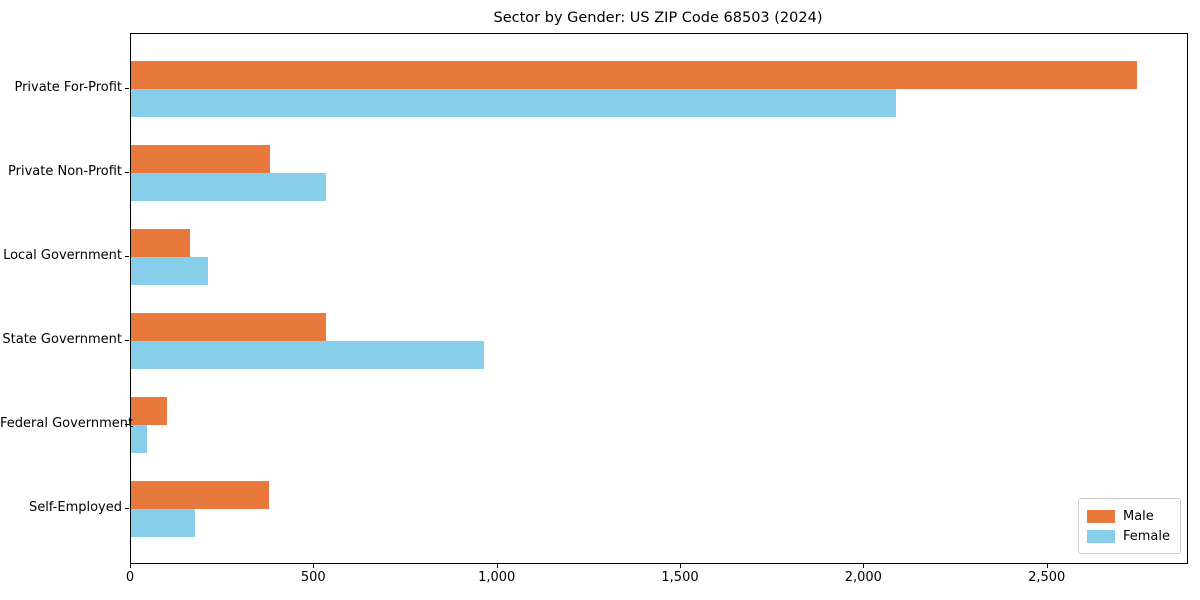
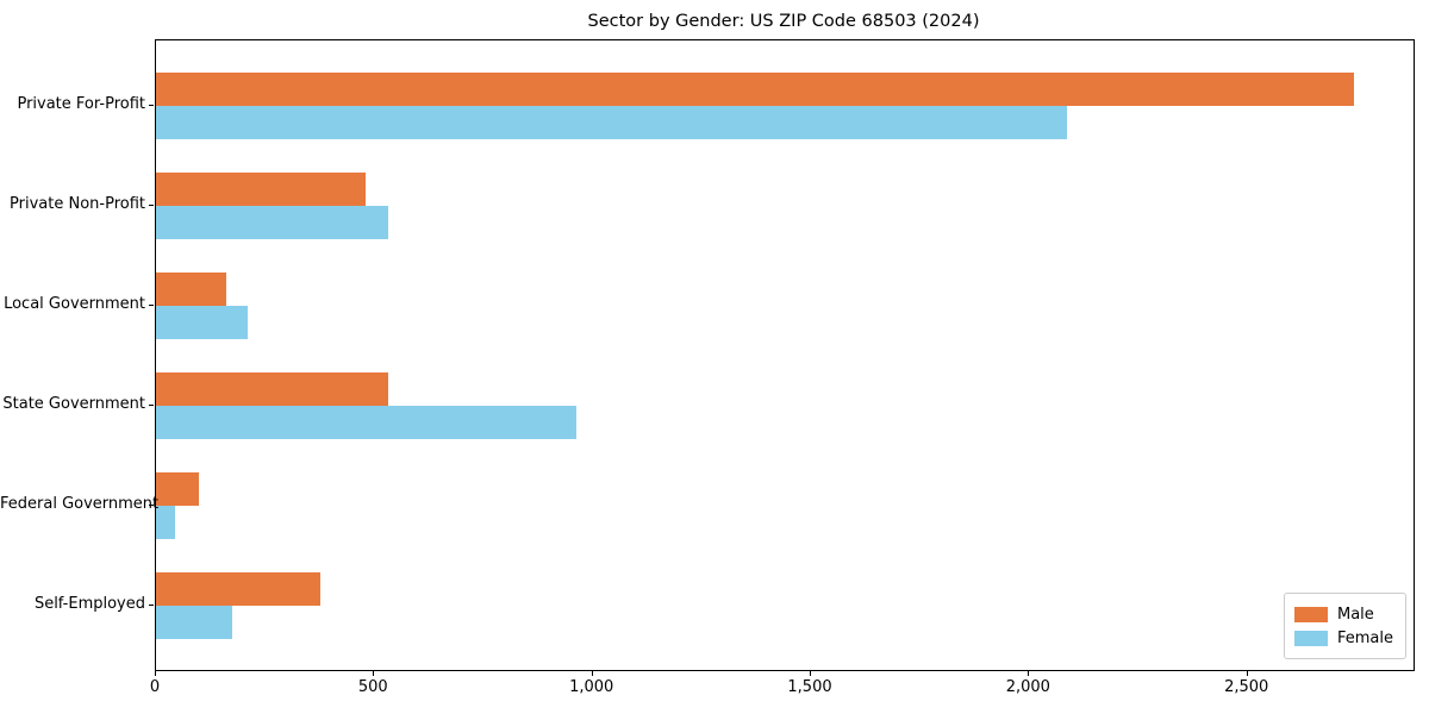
Male/Private Non-Profit: 380 -> 480
